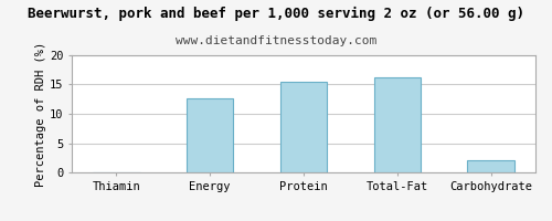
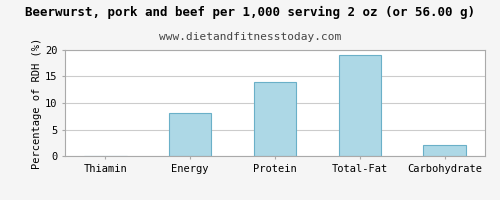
Energy: 12.6 -> 8.1
Protein: 15.4 -> 14.0
Total-Fat: 16.2 -> 19.0
